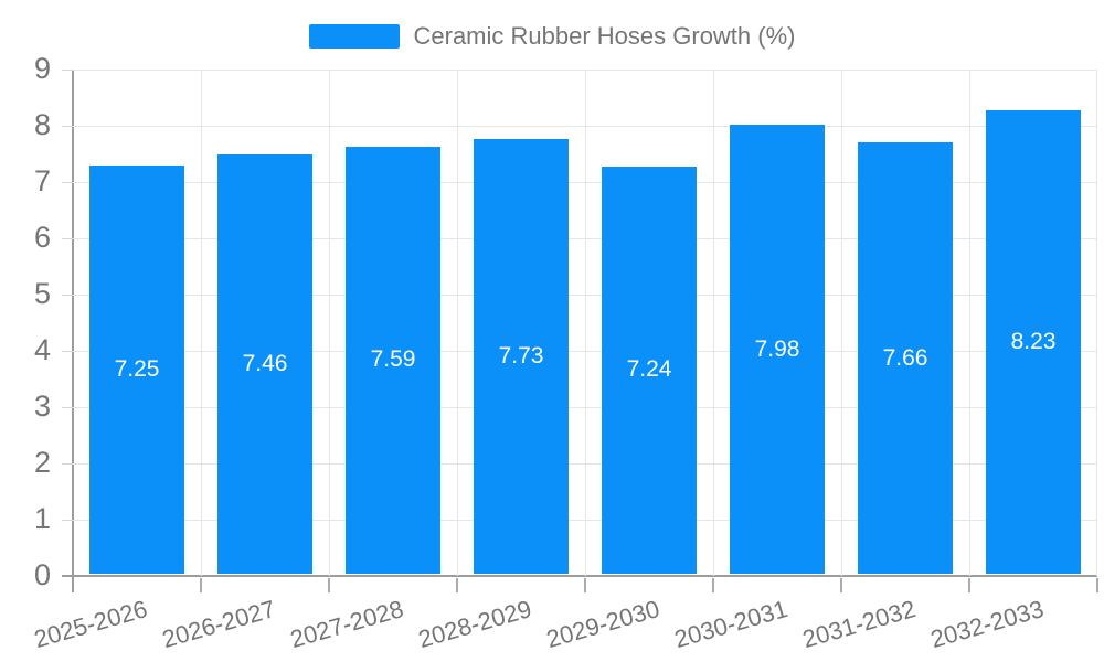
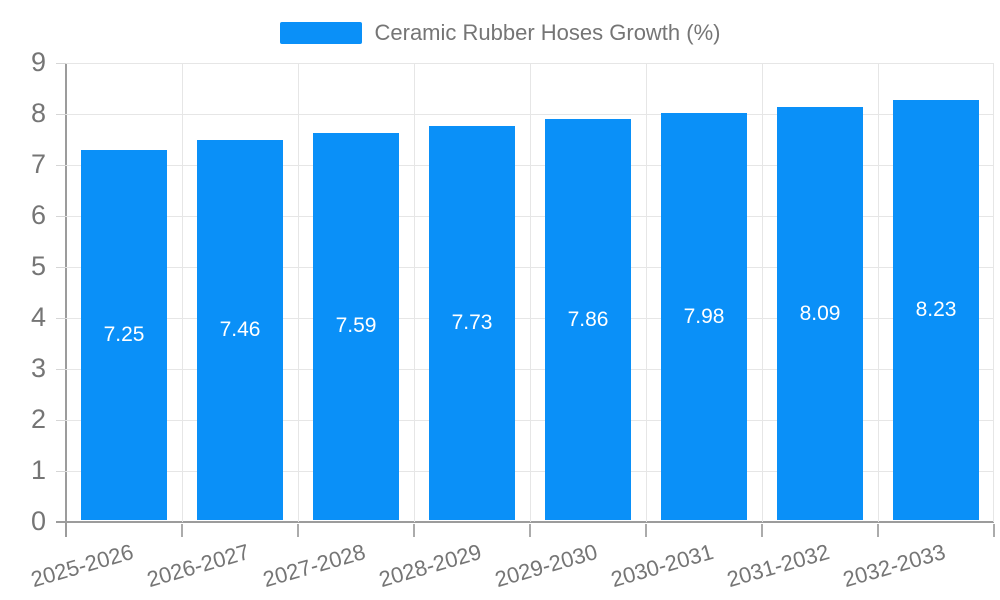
2029-2030: 7.24 -> 7.86
2031-2032: 7.66 -> 8.09
